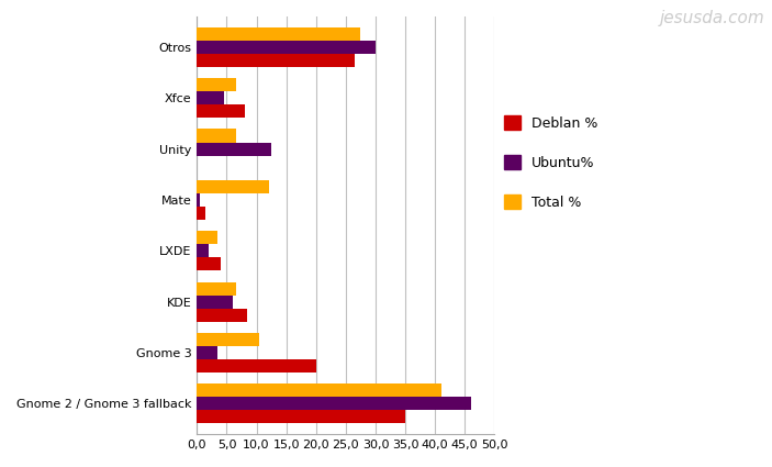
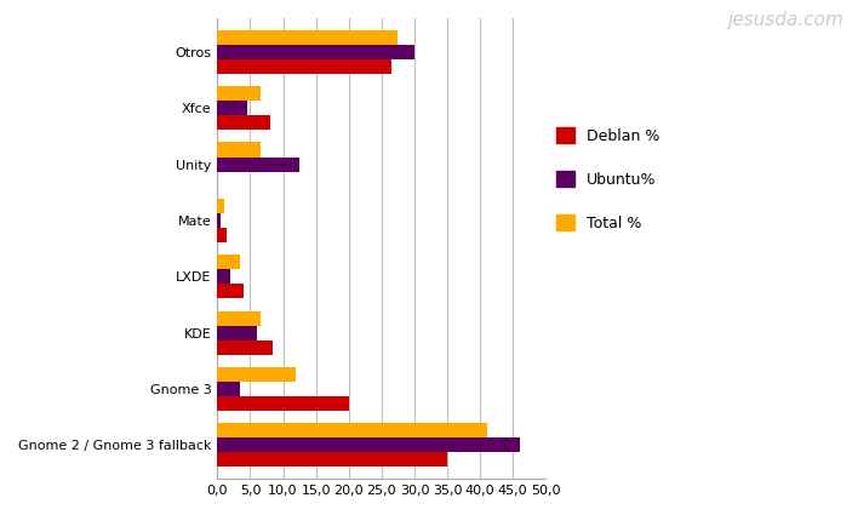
Total %/Mate: 12,2 -> 1,0
Total %/Gnome 3: 10,4 -> 12,0
